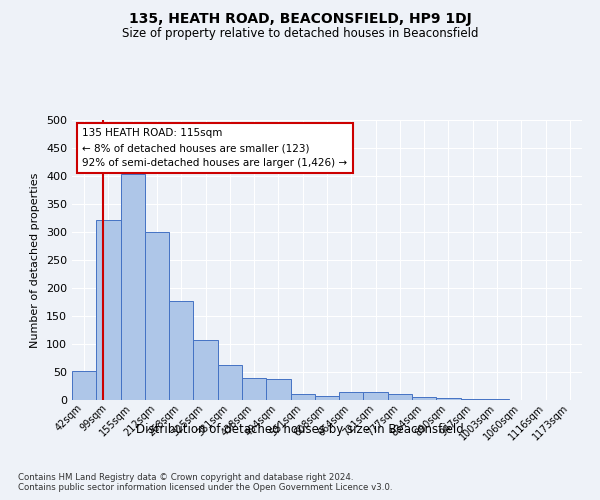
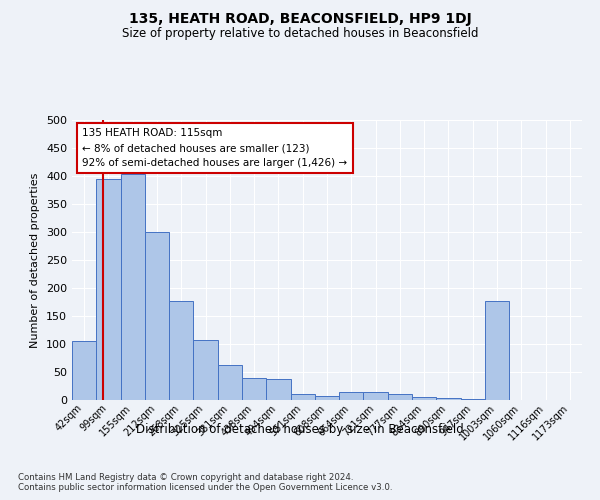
42sqm: 52 -> 106
99sqm: 322 -> 394
1003sqm: 1 -> 176
